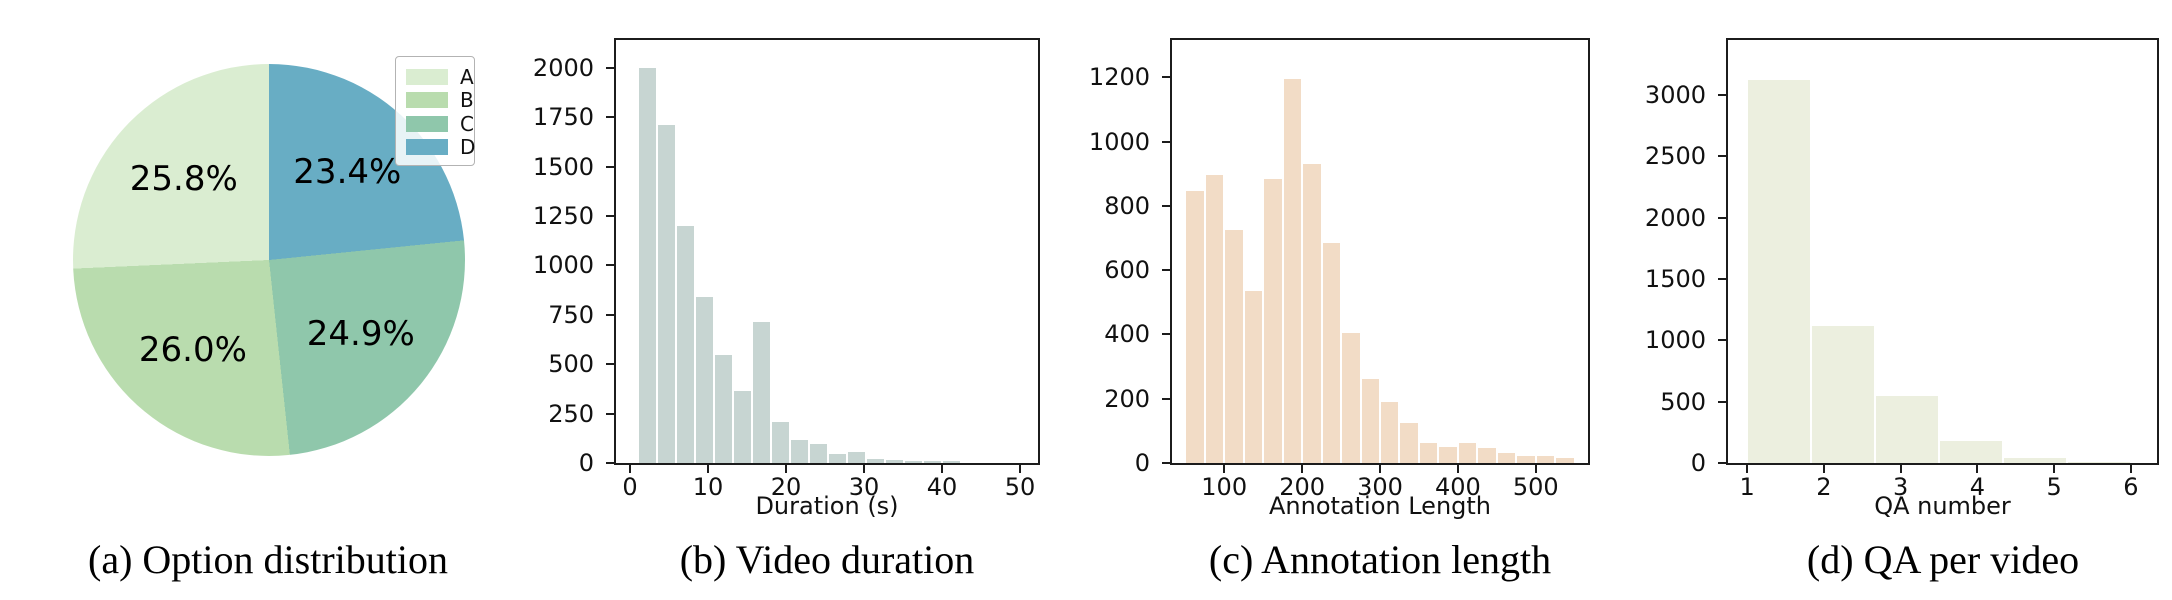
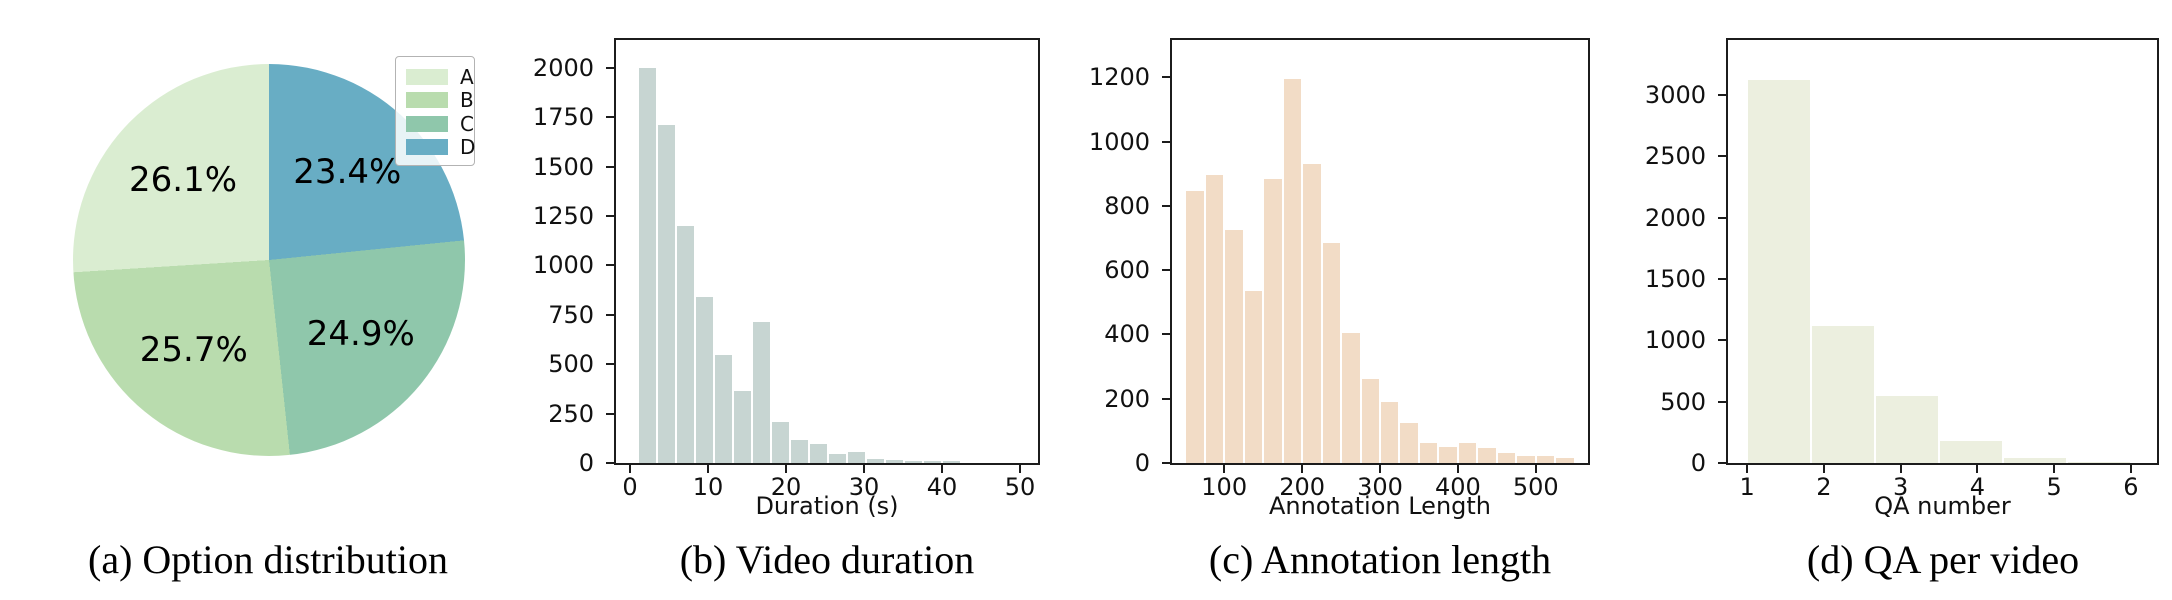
(a) Option distribution/A: 25.8% -> 26.1%
(a) Option distribution/B: 26.0% -> 25.7%
